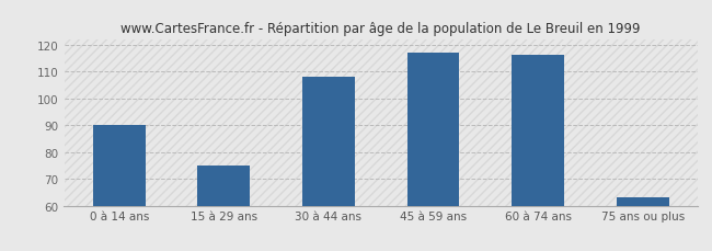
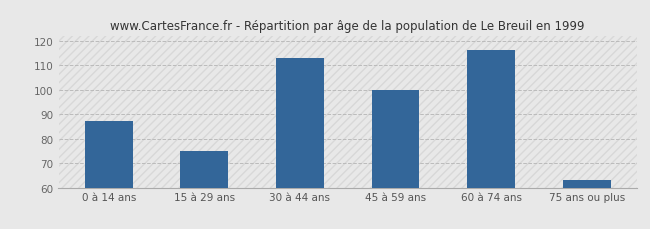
0 à 14 ans: 90 -> 87
30 à 44 ans: 108 -> 113
45 à 59 ans: 117 -> 100
